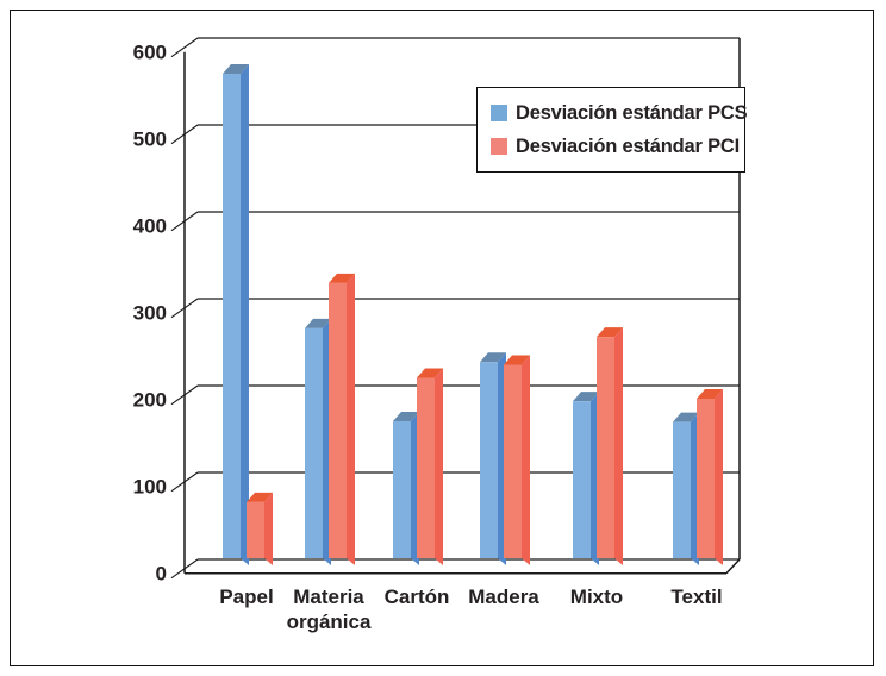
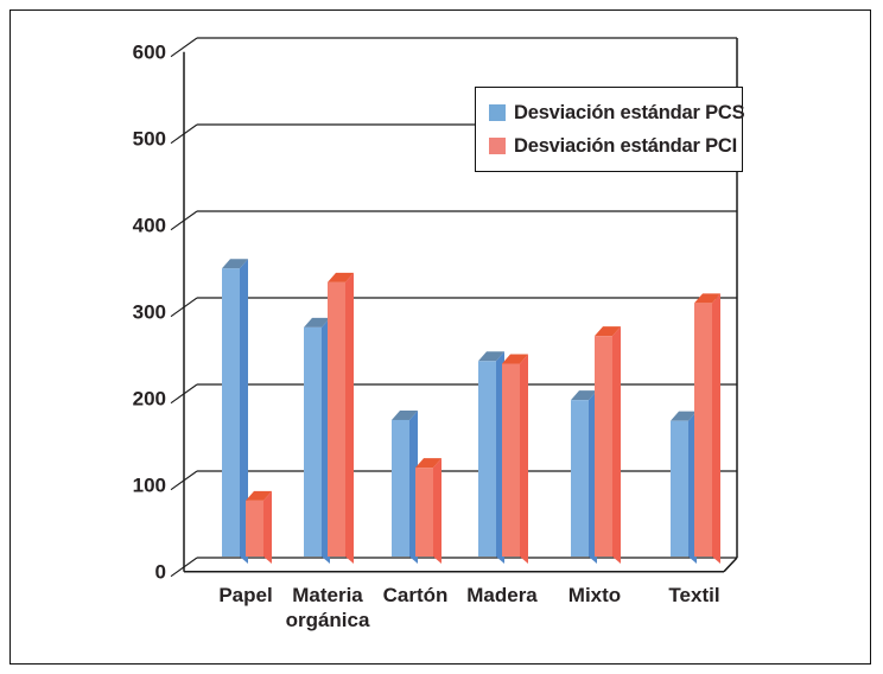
Desviación estándar PCS/Papel: 580 -> 350
Desviación estándar PCI/Cartón: 220 -> 120
Desviación estándar PCI/Textil: 200 -> 310
